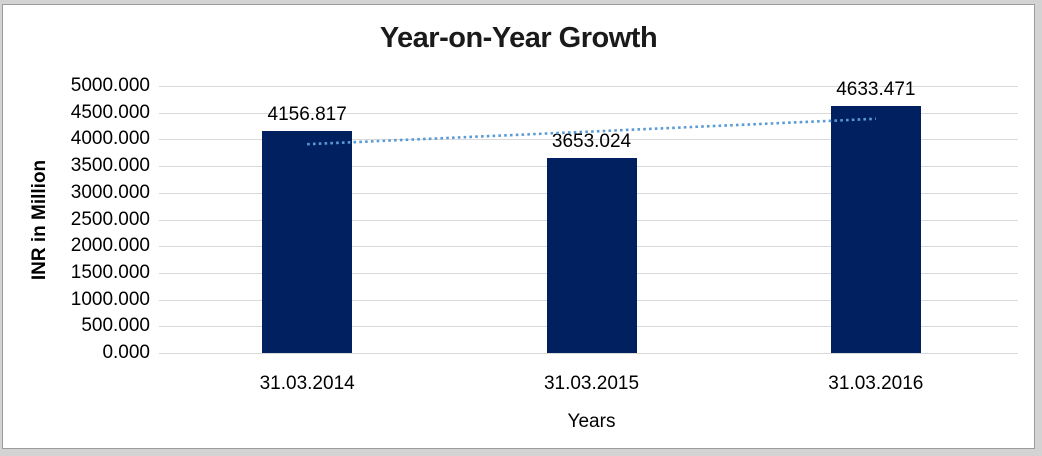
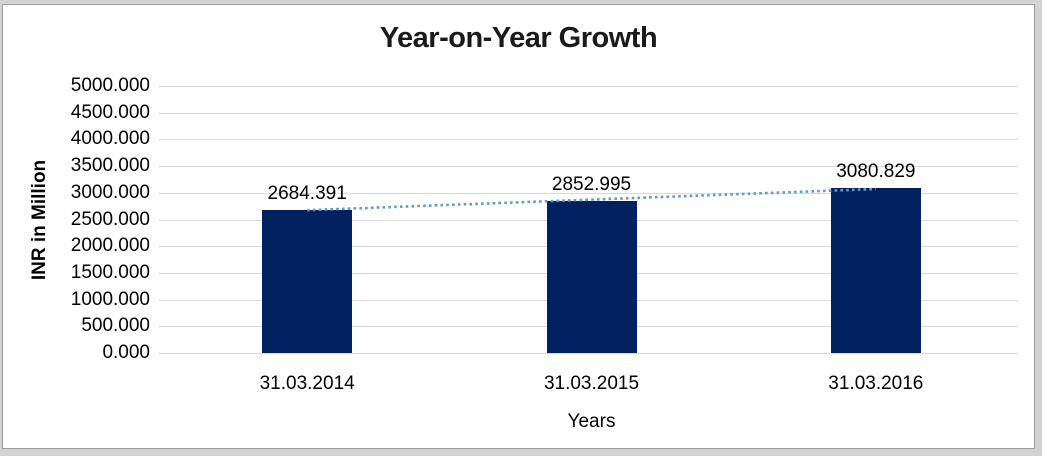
31.03.2014: 4156.817 -> 2684.391
31.03.2015: 3653.024 -> 2852.995
31.03.2016: 4633.471 -> 3080.829
